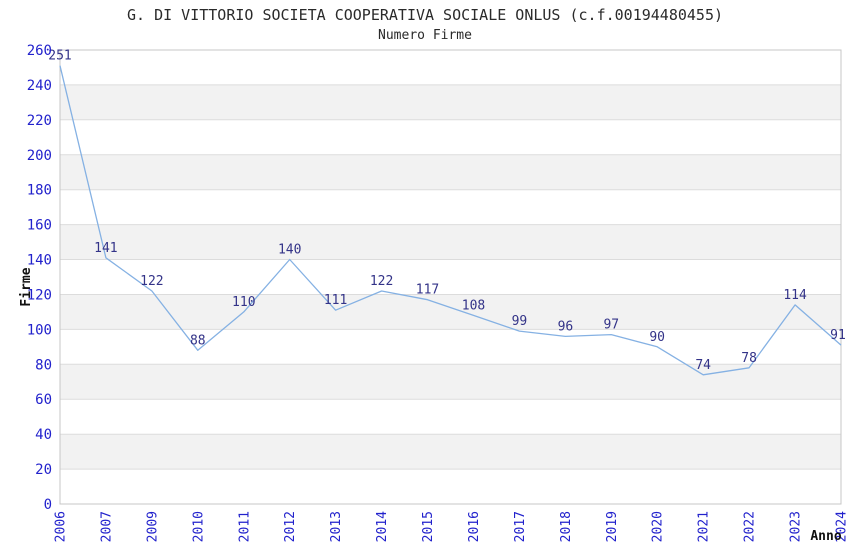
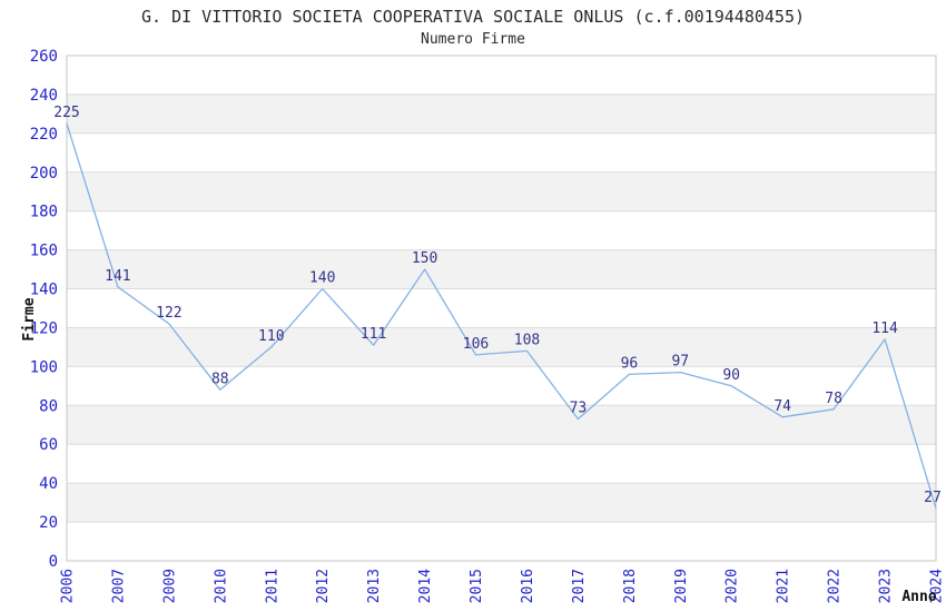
2006: 251 -> 225
2014: 122 -> 150
2015: 117 -> 106
2017: 99 -> 73
2024: 91 -> 27
